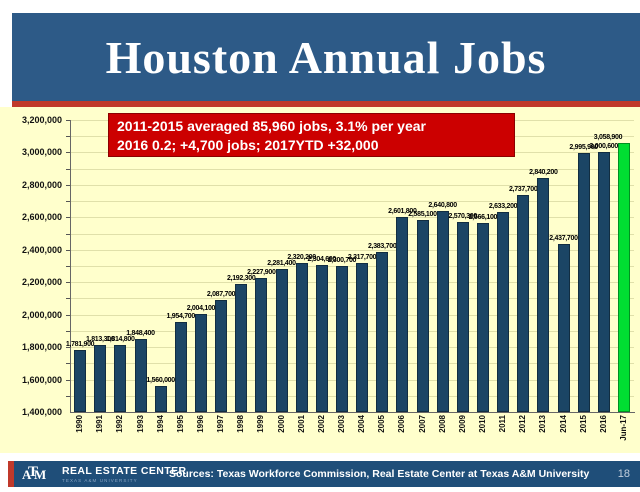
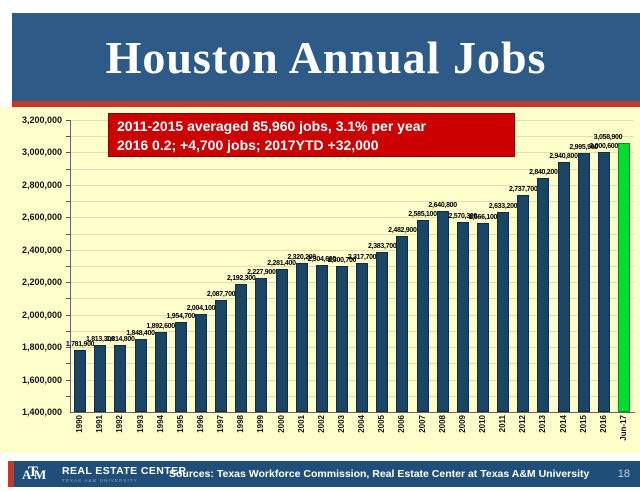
1994: 1,560,000 -> 1,892,600
2006: 2,601,800 -> 2,482,900
2014: 2,437,700 -> 2,940,800
